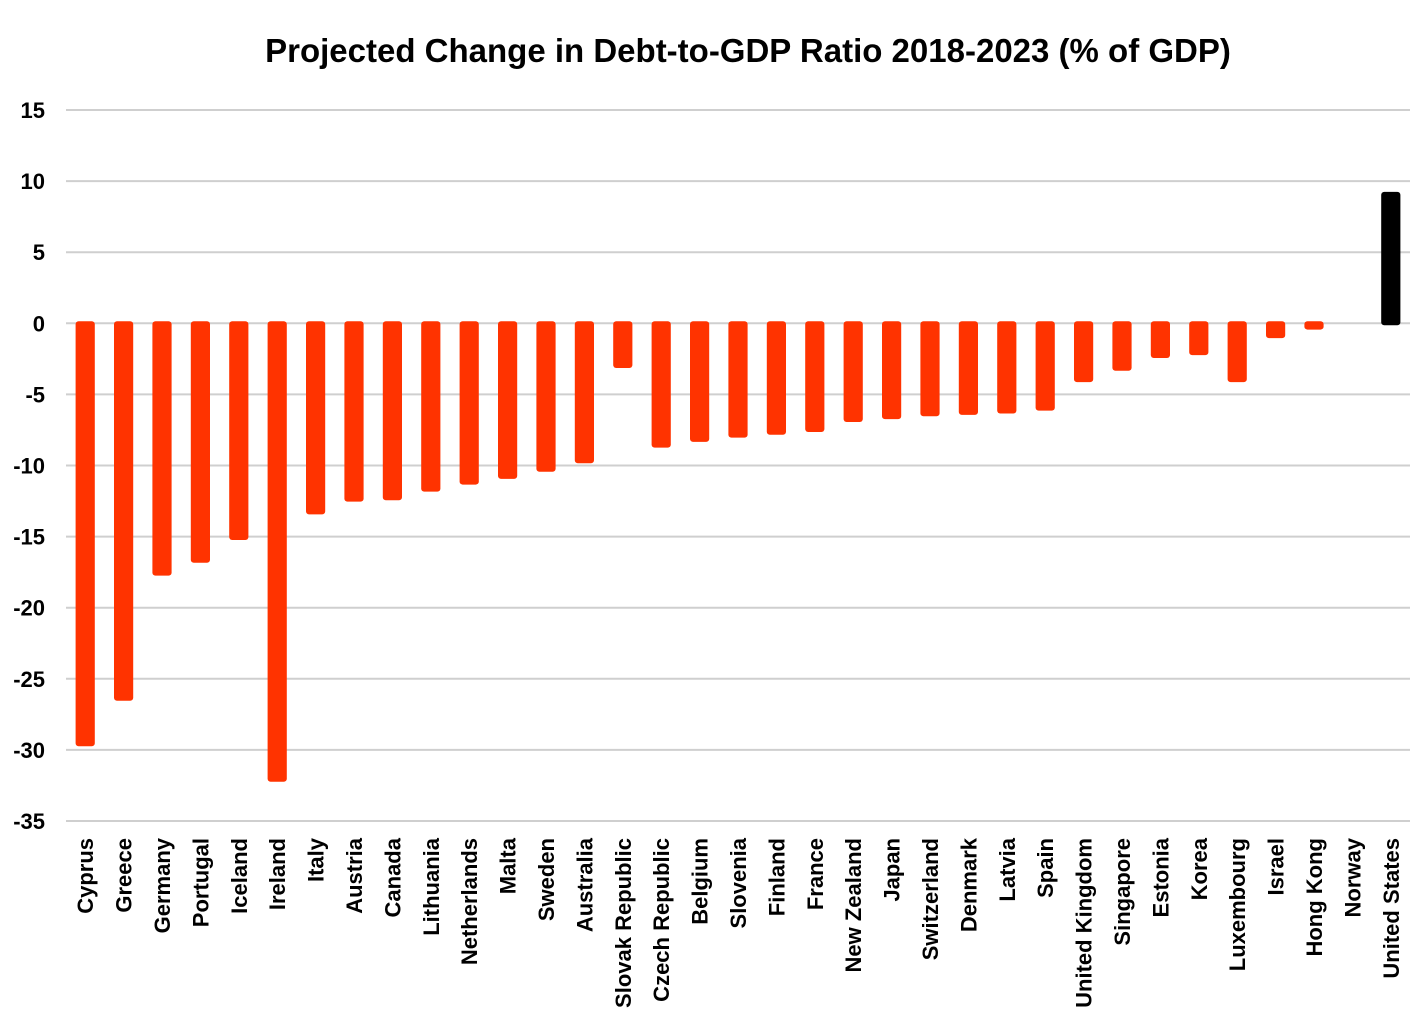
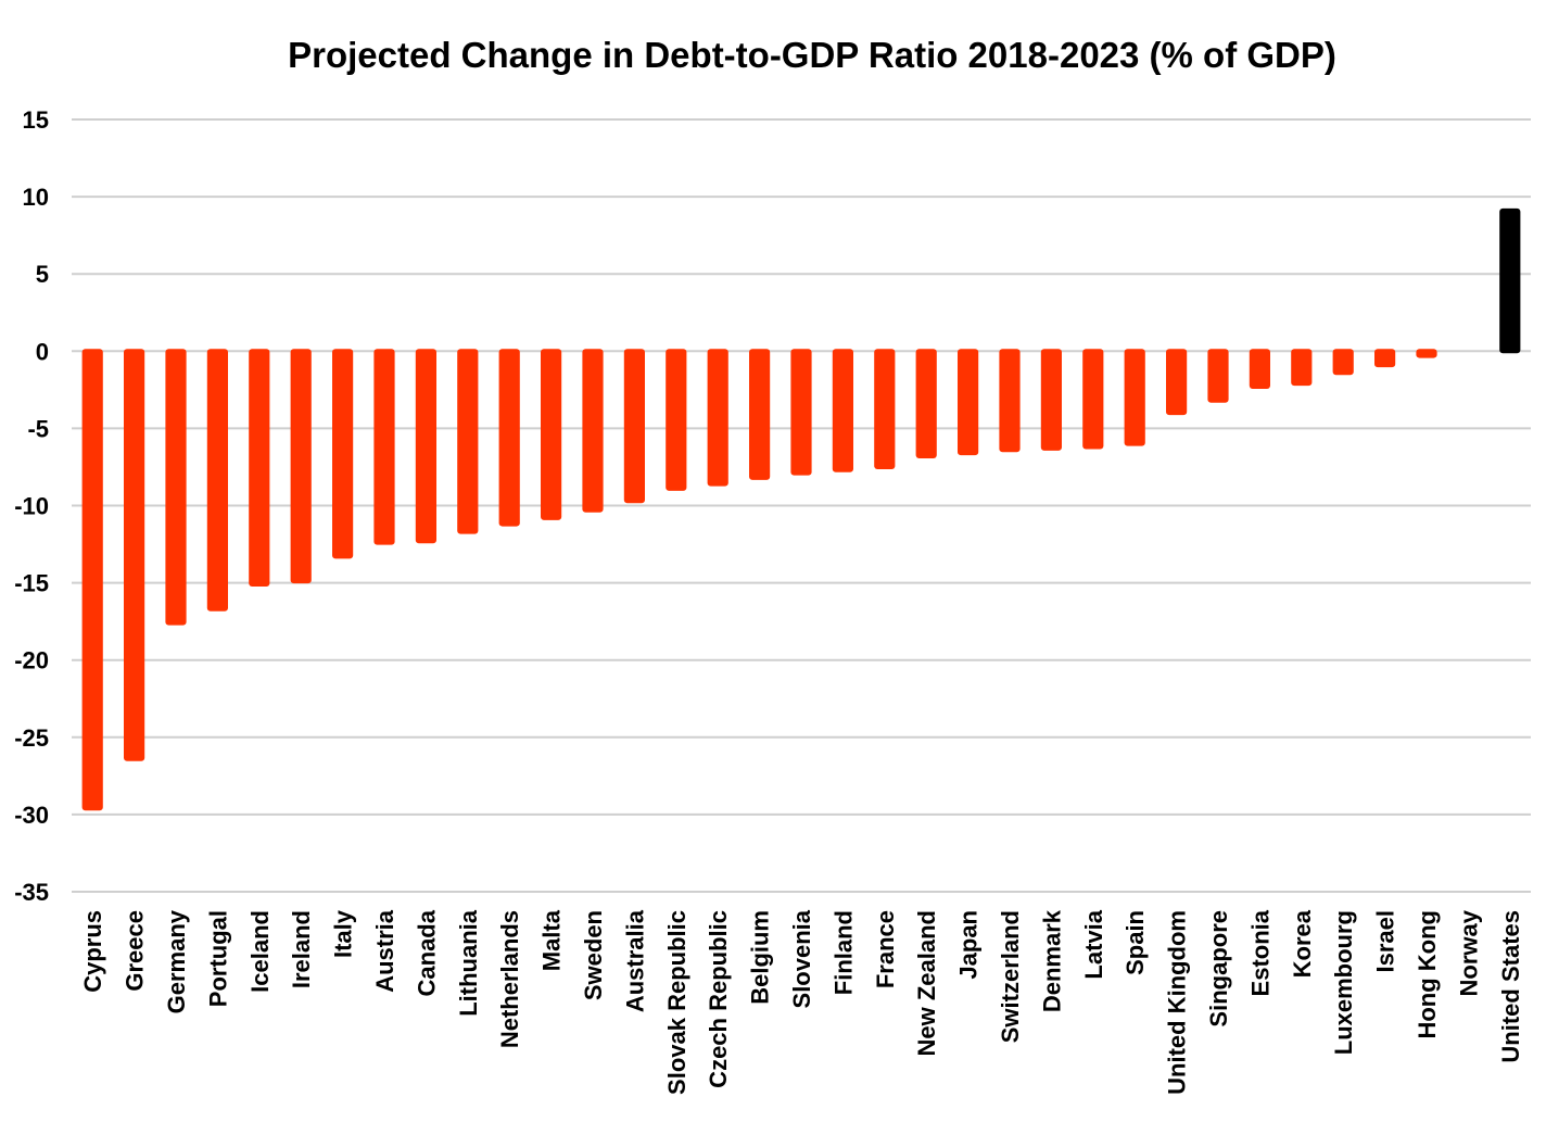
Ireland: -32.1 -> -14.9
Slovak Republic: -3.0 -> -8.9
Luxembourg: -4.0 -> -1.4
